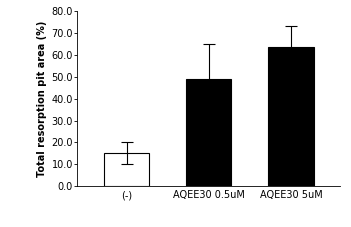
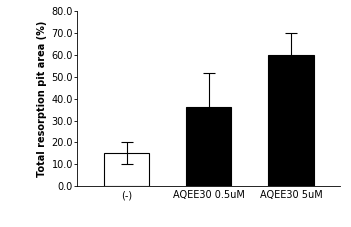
AQEE30 0.5uM: 49.0 -> 36.0
AQEE30 5uM: 63.5 -> 60.0
